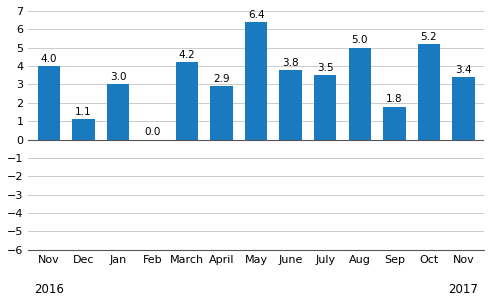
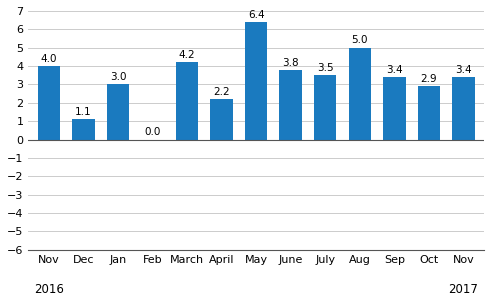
April: 2.9 -> 2.2
Sep: 1.8 -> 3.4
Oct: 5.2 -> 2.9
